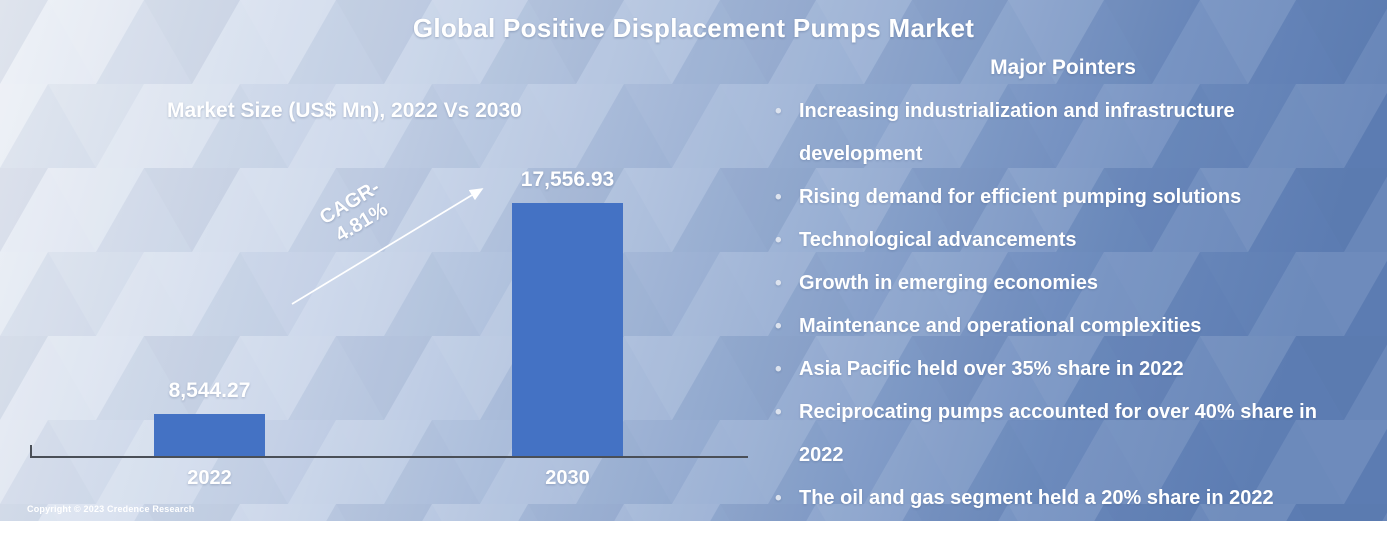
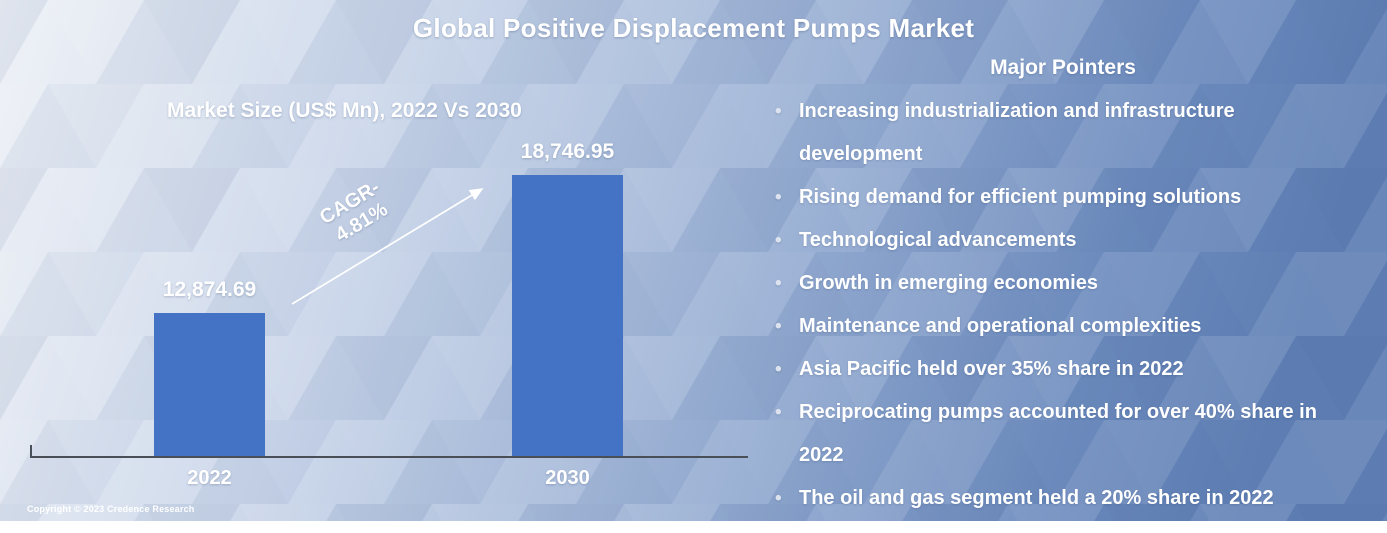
2022: 8,544.27 -> 12,874.69
2030: 17,556.93 -> 18,746.95
